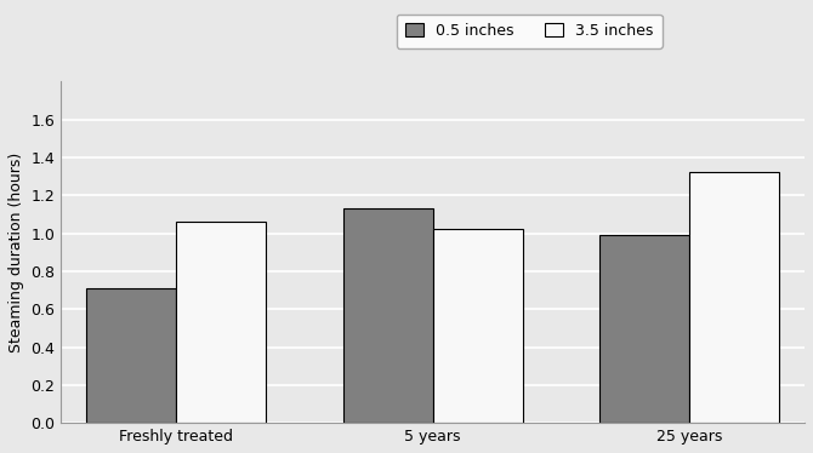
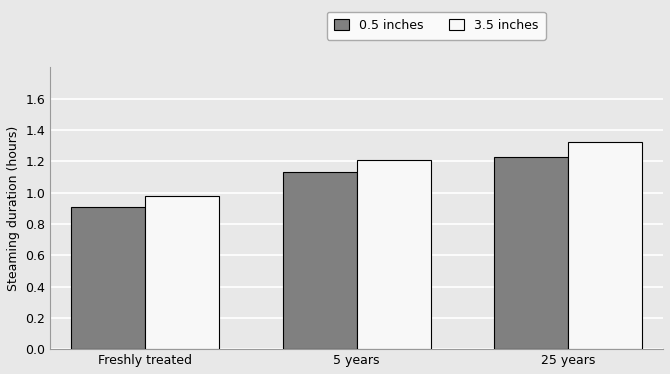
0.5 inches/Freshly treated: 0.71 -> 0.91
3.5 inches/Freshly treated: 1.06 -> 0.98
3.5 inches/5 years: 1.02 -> 1.21
0.5 inches/25 years: 0.99 -> 1.23
